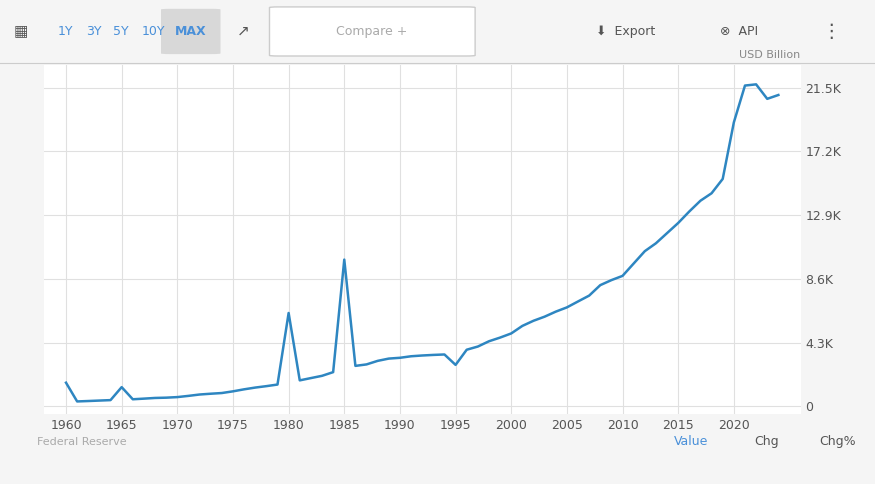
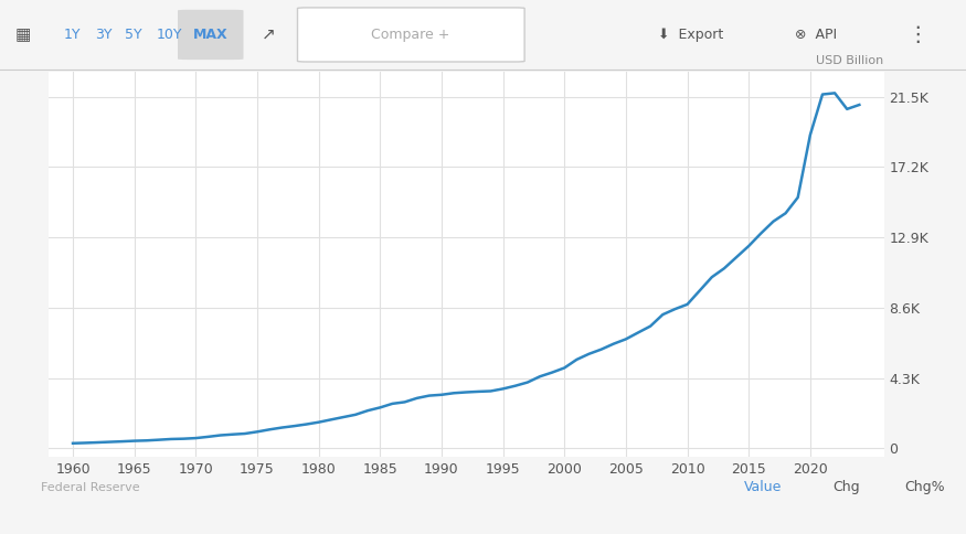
1960: 1.6K -> 0.3K
1965: 1.3K -> 0.5K
1980: 6.3K -> 1.6K
1985: 9.9K -> 2.5K
1995: 2.8K -> 3.6K
